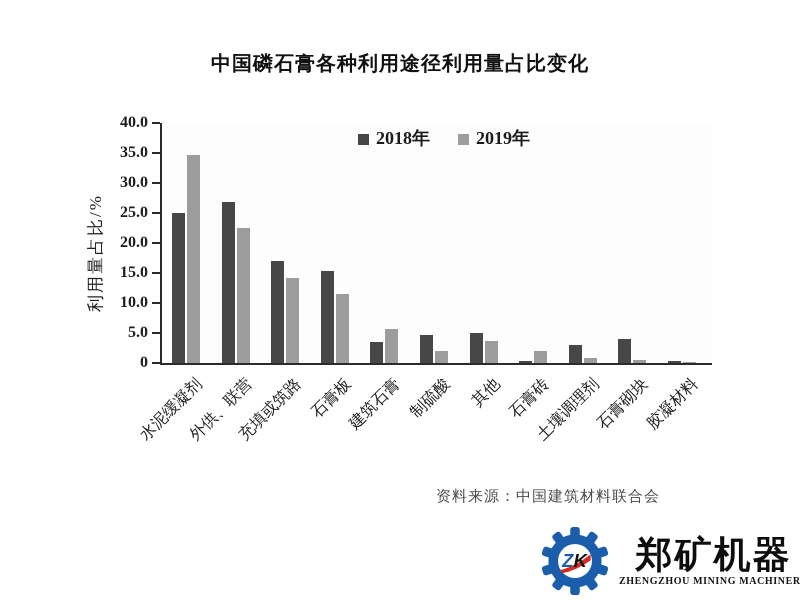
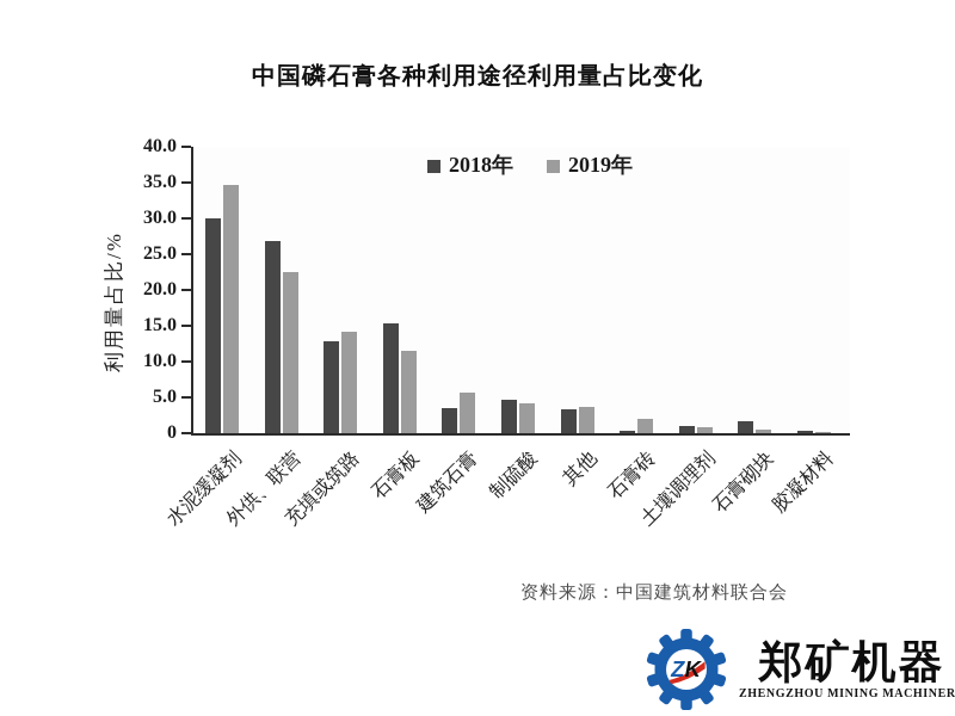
2018年/水泥缓凝剂: 25 -> 30
2018年/充填或筑路: 17 -> 13
2019年/制硫酸: 2 -> 4
2018年/其他: 5 -> 3
2018年/土壤调理剂: 3 -> 1
2018年/石膏砌块: 4 -> 2
